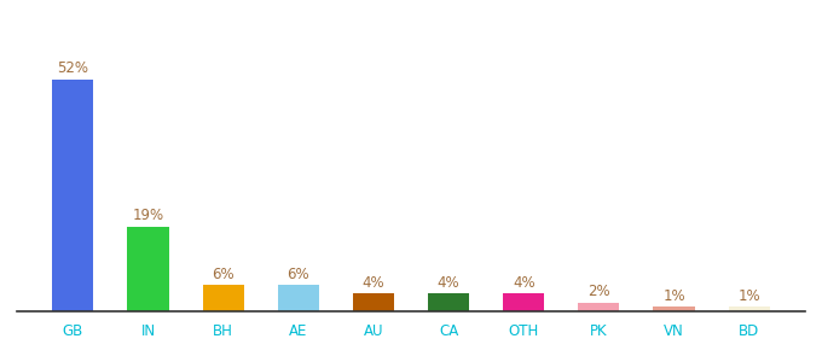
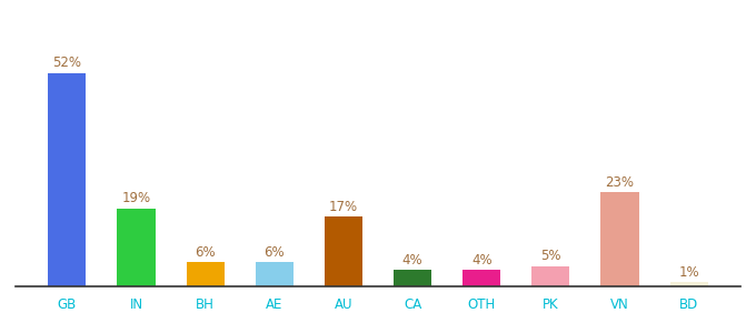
AU: 4% -> 17%
PK: 2% -> 5%
VN: 1% -> 23%
